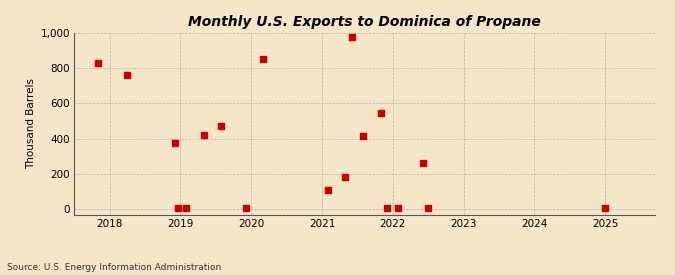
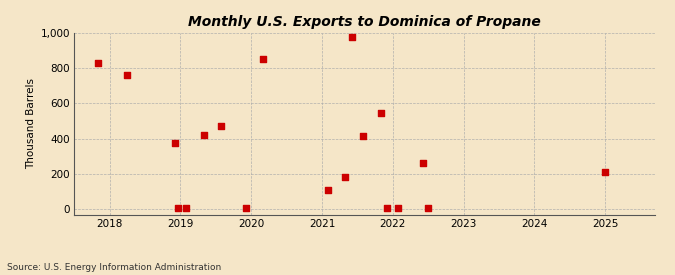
2025: 0 -> 210
